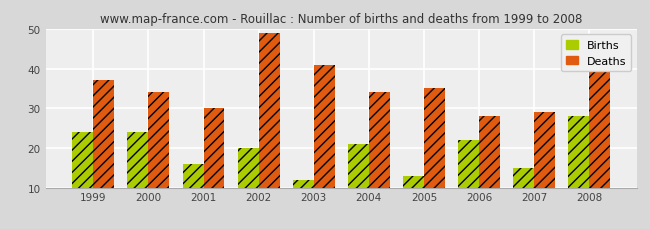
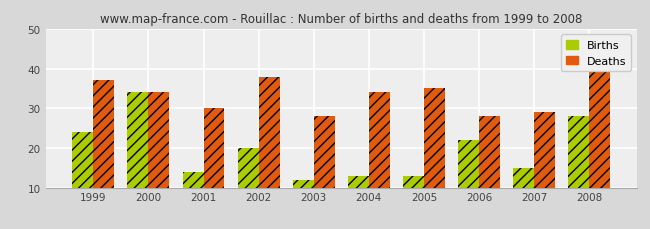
Births/2000: 24 -> 34
Births/2001: 16 -> 14
Deaths/2002: 49 -> 38
Deaths/2003: 41 -> 28
Births/2004: 21 -> 13
